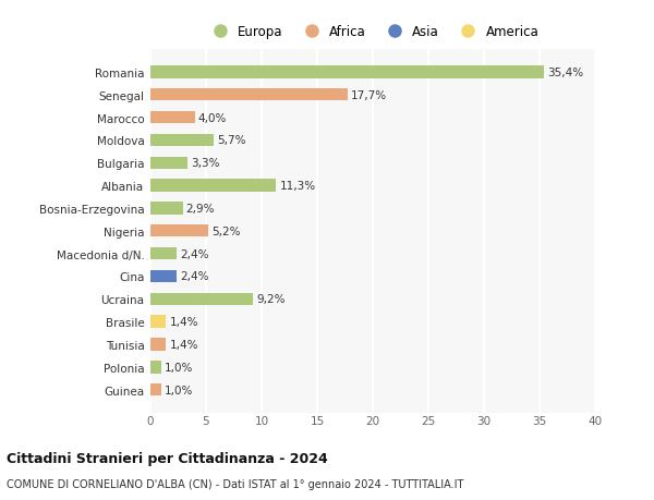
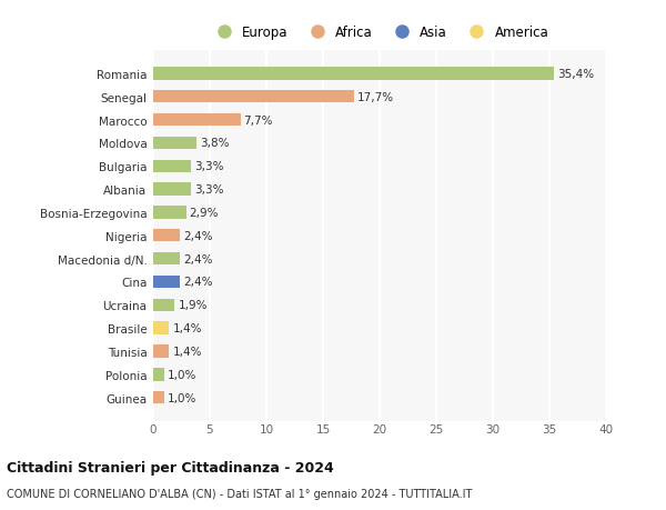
Marocco: 4,0% -> 7,7%
Moldova: 5,7% -> 3,8%
Albania: 11,3% -> 3,3%
Nigeria: 5,2% -> 2,4%
Ucraina: 9,2% -> 1,9%
